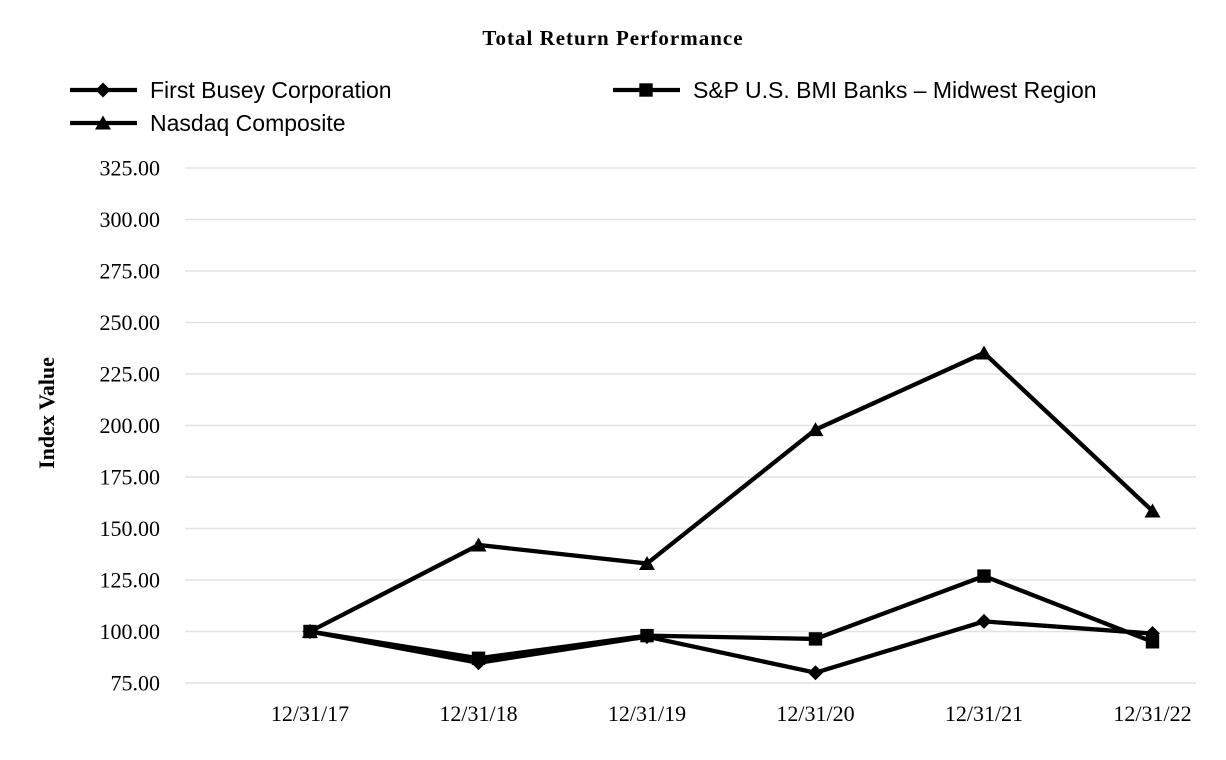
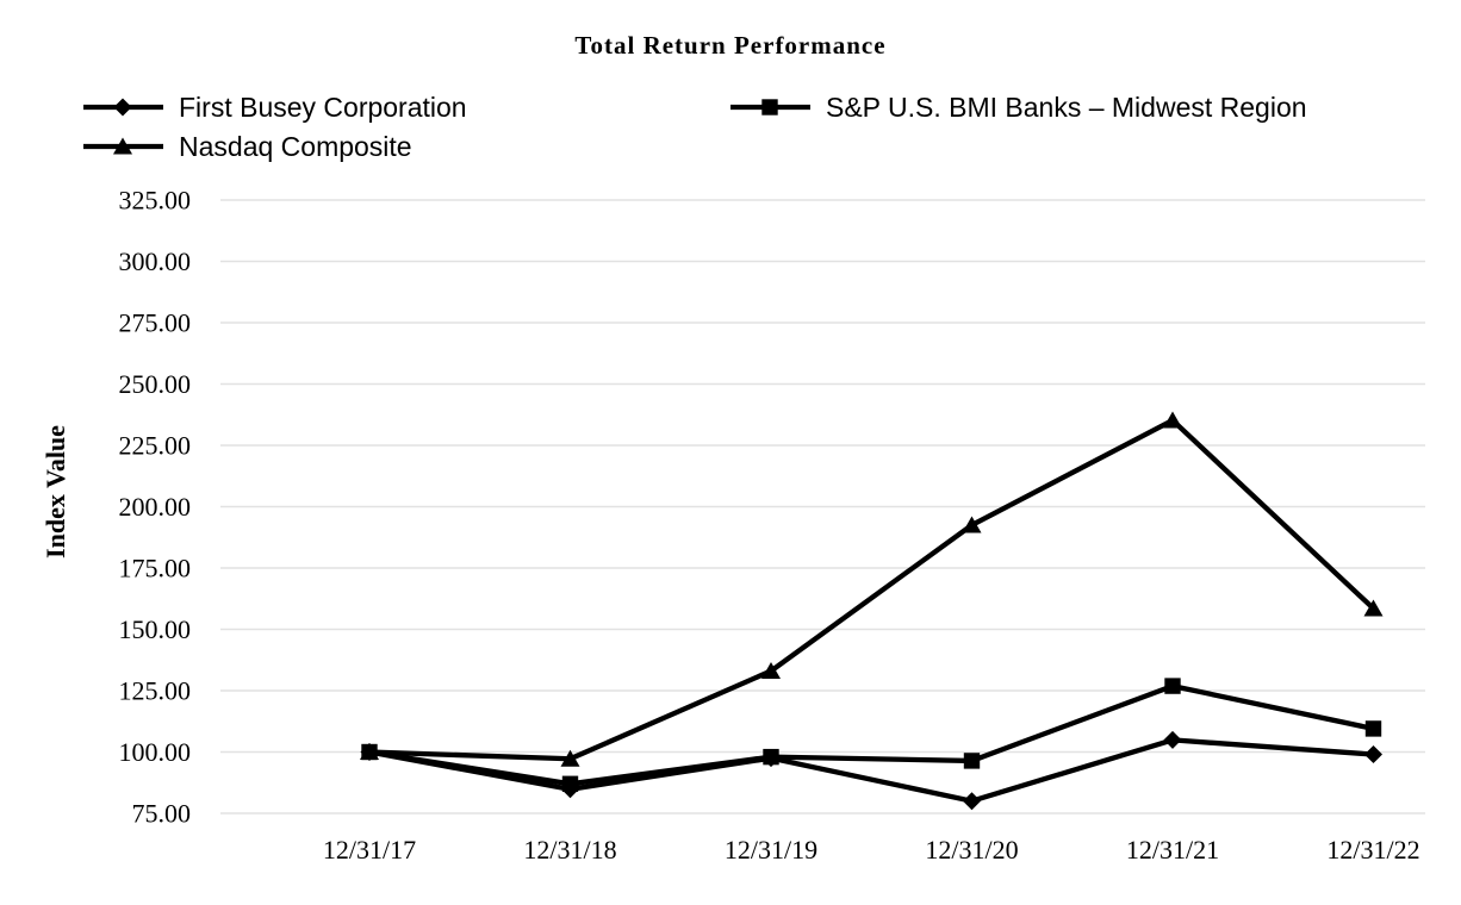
Nasdaq Composite/12/31/18: 142 -> 97
Nasdaq Composite/12/31/20: 198 -> 192
S&P U.S. BMI Banks – Midwest Region/12/31/22: 95 -> 110
